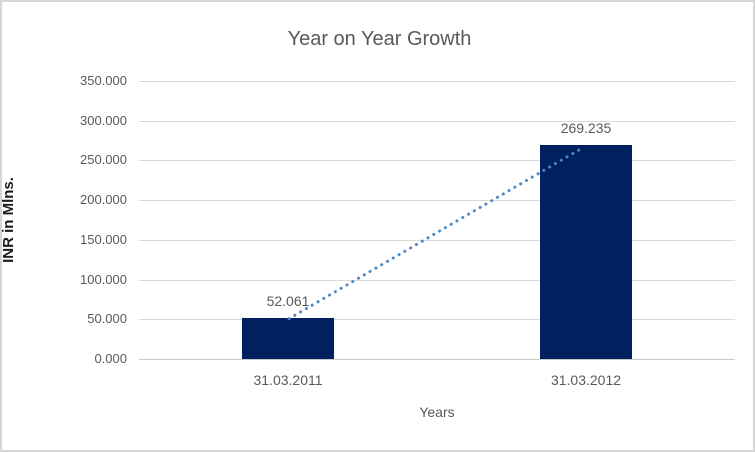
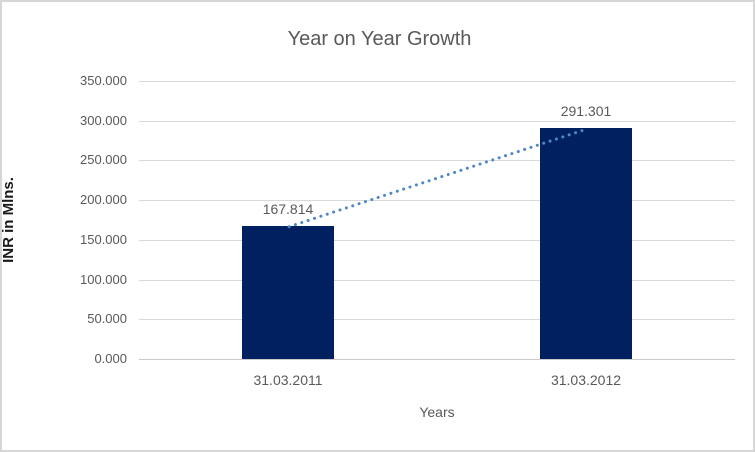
31.03.2011: 52.061 -> 167.814
31.03.2012: 269.235 -> 291.301
